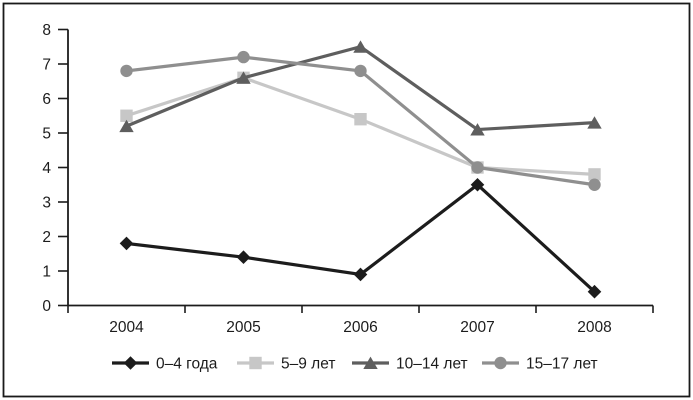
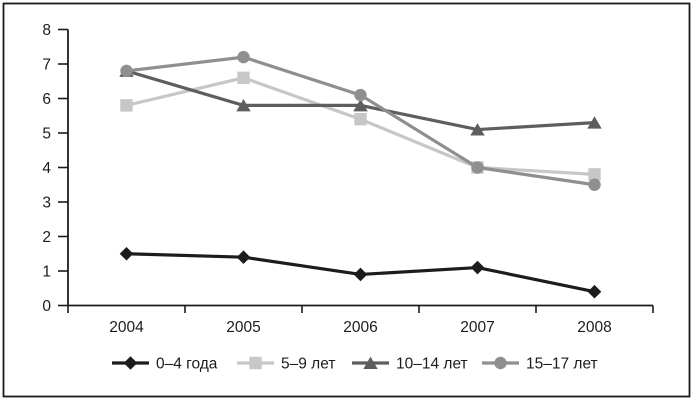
0–4 года/2004: 1.8 -> 1.5
5–9 лет/2004: 5.5 -> 5.8
10–14 лет/2004: 5.2 -> 6.8
10–14 лет/2005: 6.6 -> 5.8
10–14 лет/2006: 7.5 -> 5.8
15–17 лет/2006: 6.8 -> 6.1
0–4 года/2007: 3.5 -> 1.1
